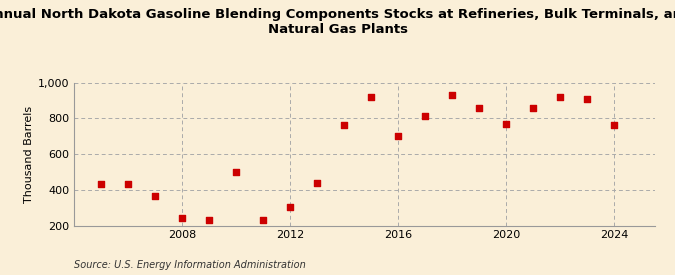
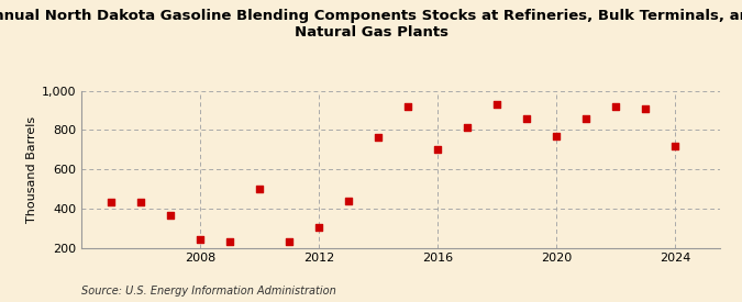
2024: 760 -> 720
